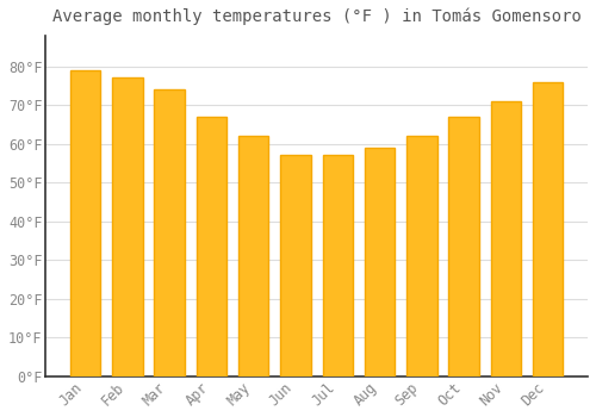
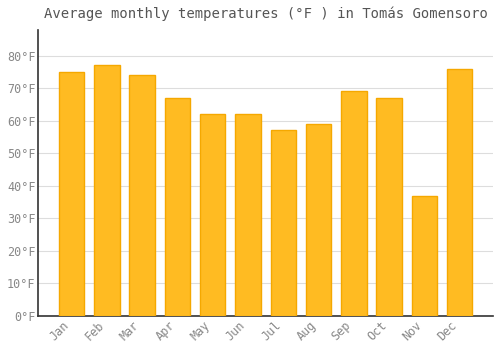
Jan: 79°F -> 75°F
Jun: 57°F -> 62°F
Sep: 62°F -> 69°F
Nov: 71°F -> 37°F
